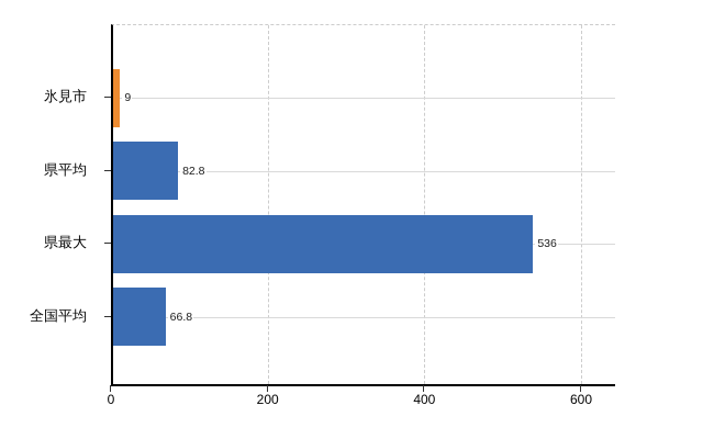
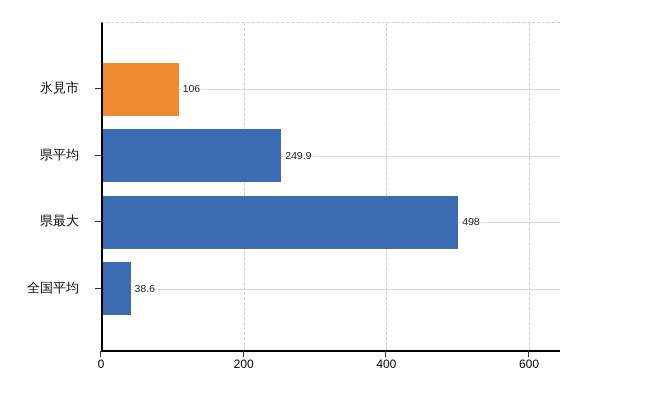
氷見市: 9 -> 106
県平均: 82.8 -> 249.9
県最大: 536 -> 498
全国平均: 66.8 -> 38.6
